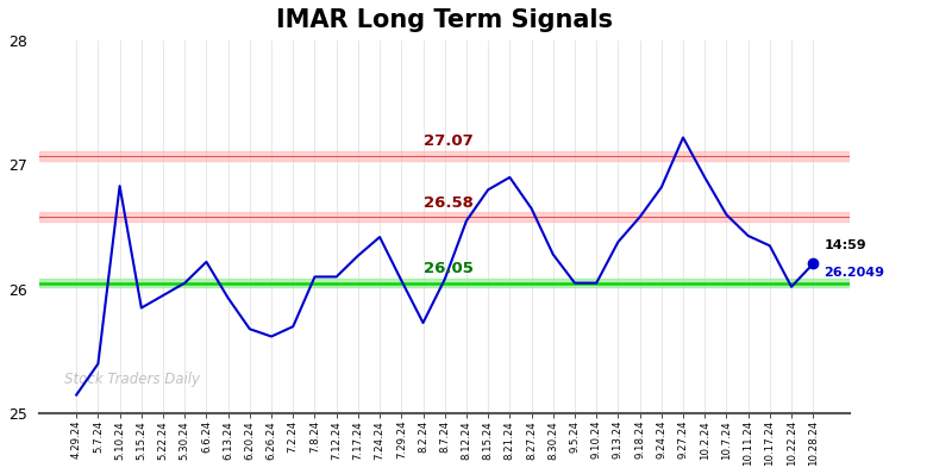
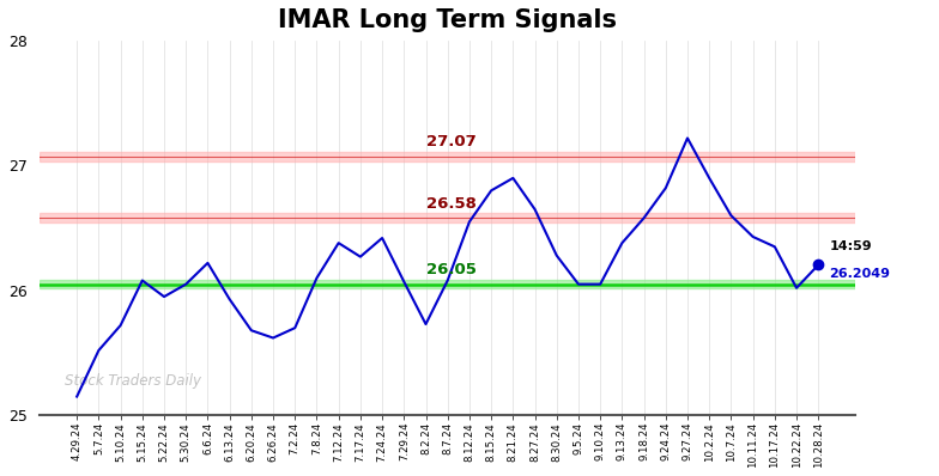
5.7.24: 25.40 -> 25.52
5.10.24: 26.83 -> 25.72
5.15.24: 25.85 -> 26.08
7.12.24: 26.10 -> 26.38
